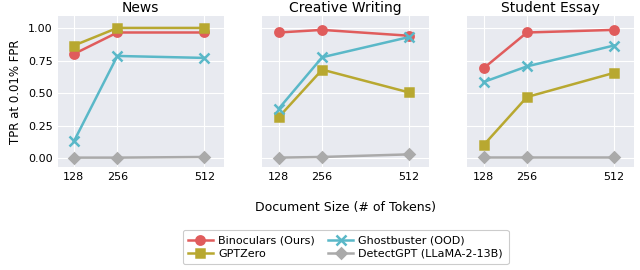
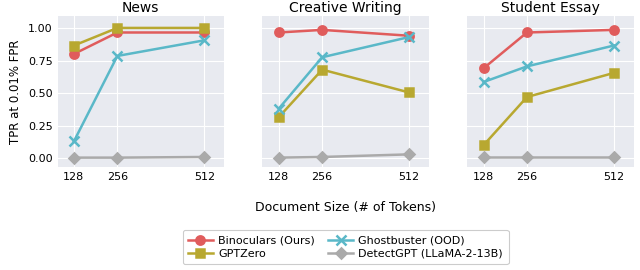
News/Ghostbuster (OOD)/512: 0.77 -> 0.91
